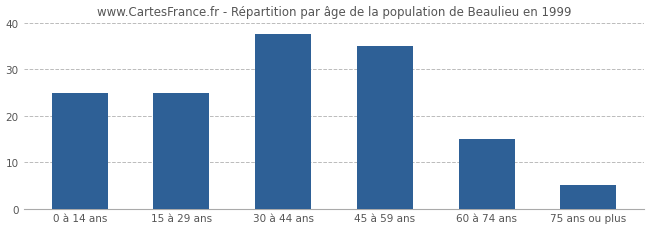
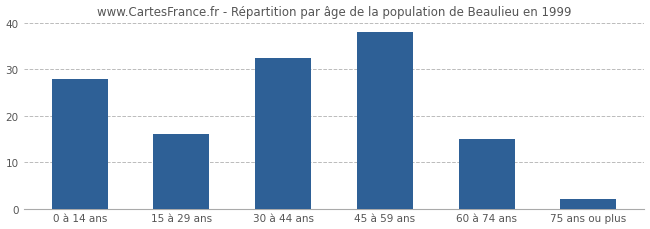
0 à 14 ans: 25.0 -> 28.0
15 à 29 ans: 25.0 -> 16.0
30 à 44 ans: 37.5 -> 32.5
45 à 59 ans: 35.0 -> 38.0
75 ans ou plus: 5.0 -> 2.0
